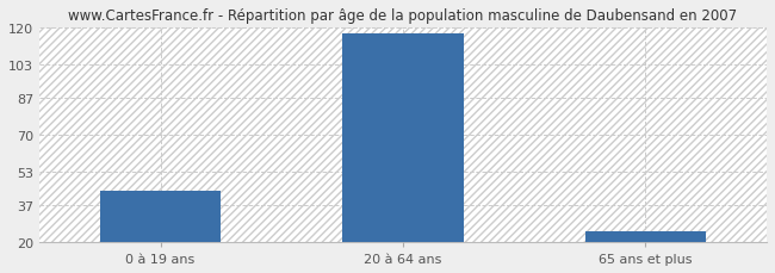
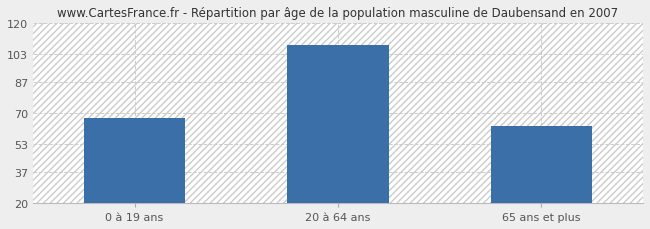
0 à 19 ans: 44 -> 67
20 à 64 ans: 117 -> 108
65 ans et plus: 25 -> 63
